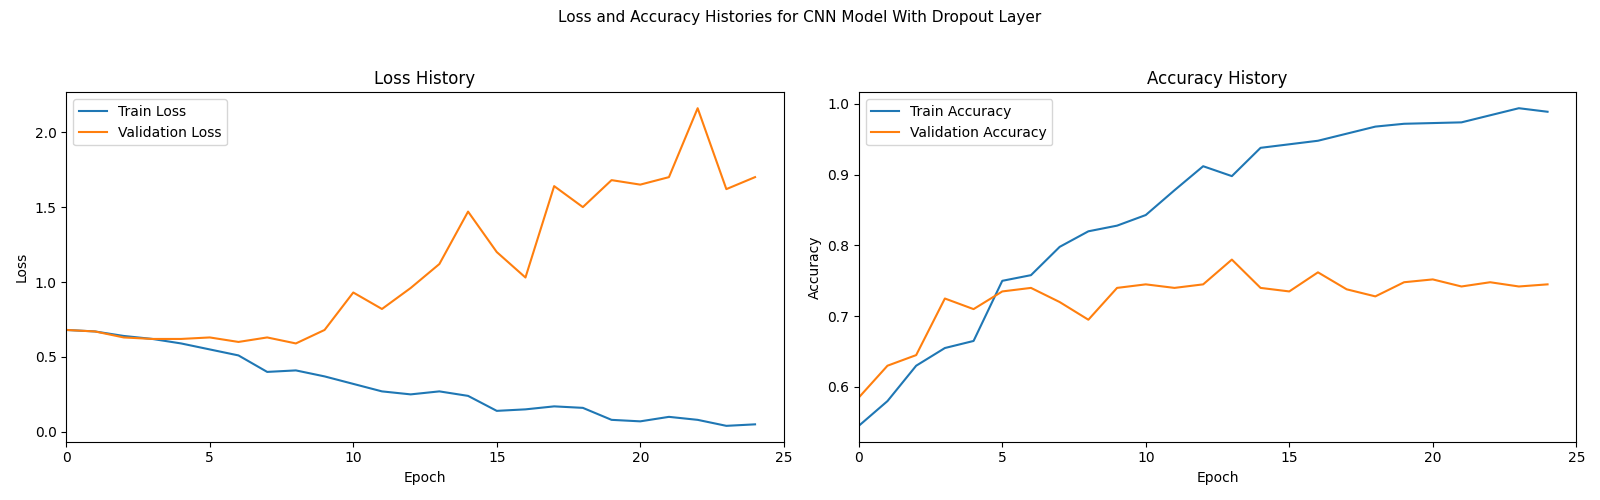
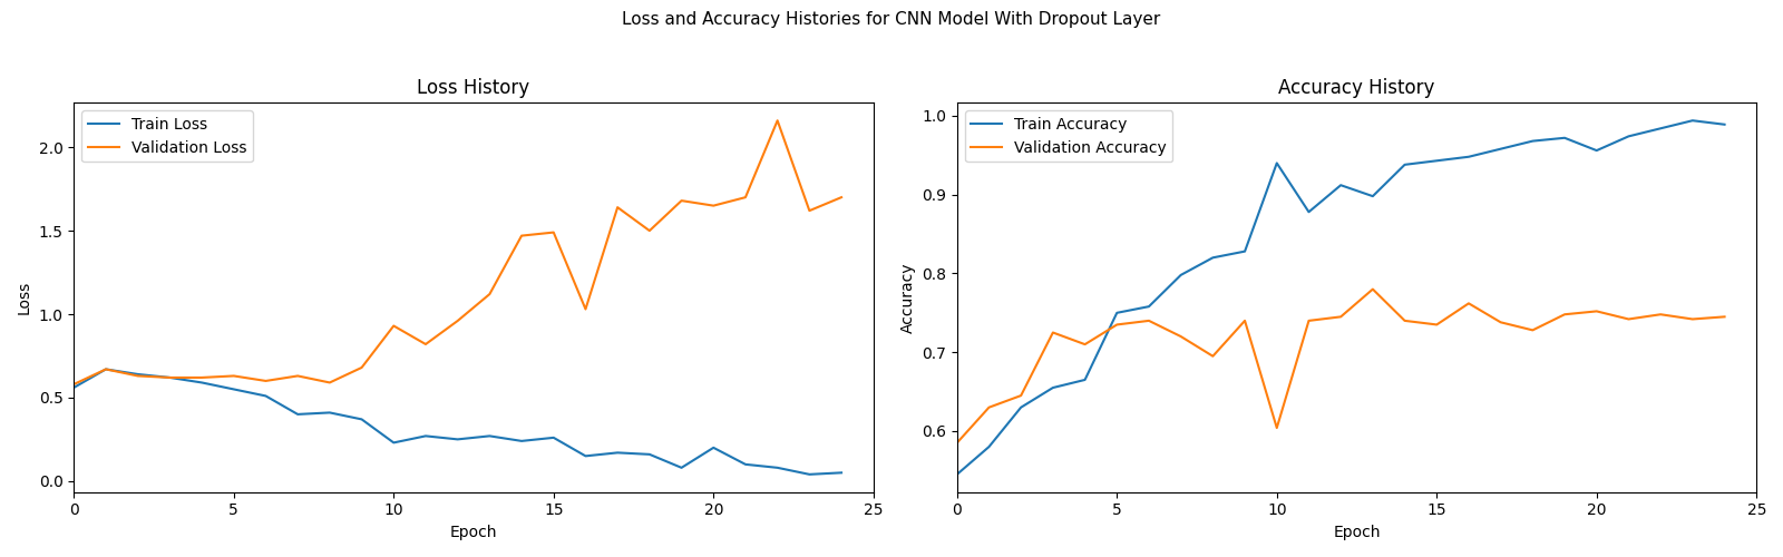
Loss History/Train Loss/0: 0.68 -> 0.56
Loss History/Validation Loss/0: 0.68 -> 0.58
Loss History/Train Loss/10: 0.32 -> 0.23
Loss History/Train Loss/15: 0.14 -> 0.26
Loss History/Validation Loss/15: 1.20 -> 1.49
Loss History/Train Loss/20: 0.07 -> 0.20
Accuracy History/Train Accuracy/10: 0.843 -> 0.940
Accuracy History/Validation Accuracy/10: 0.745 -> 0.604
Accuracy History/Train Accuracy/20: 0.973 -> 0.956
